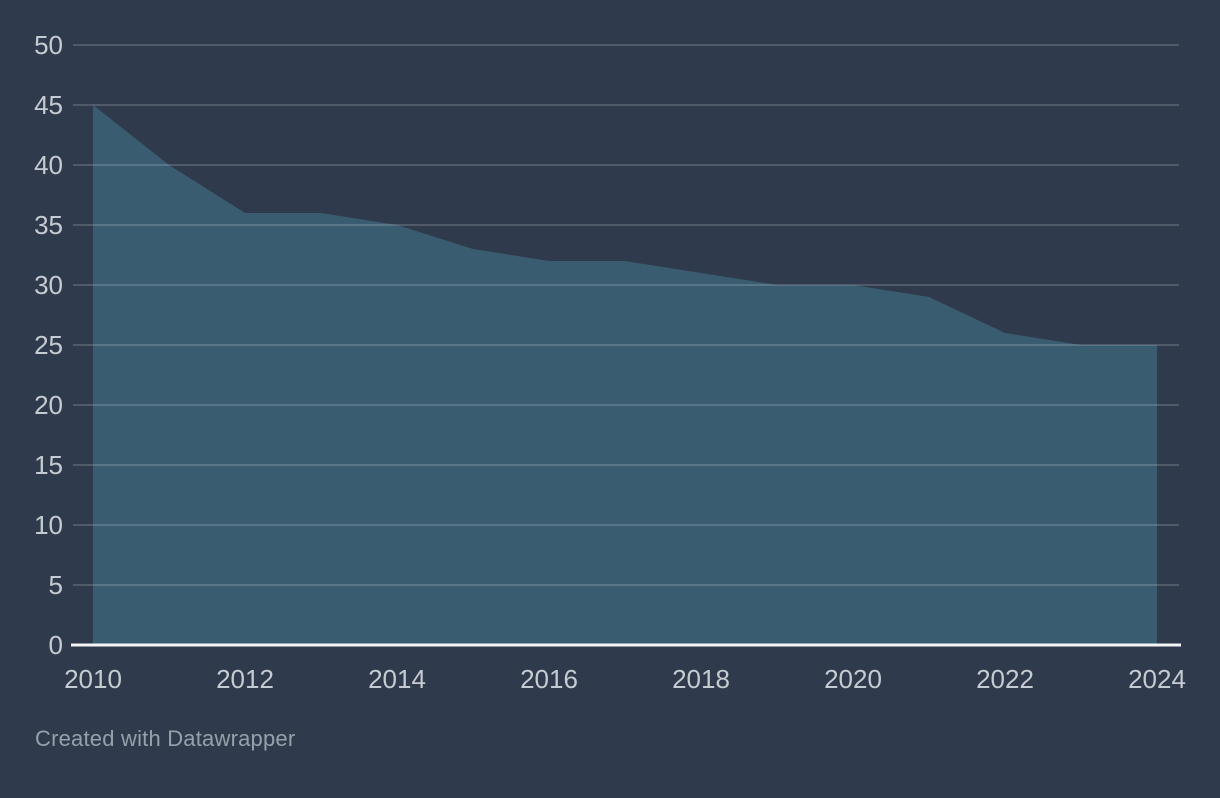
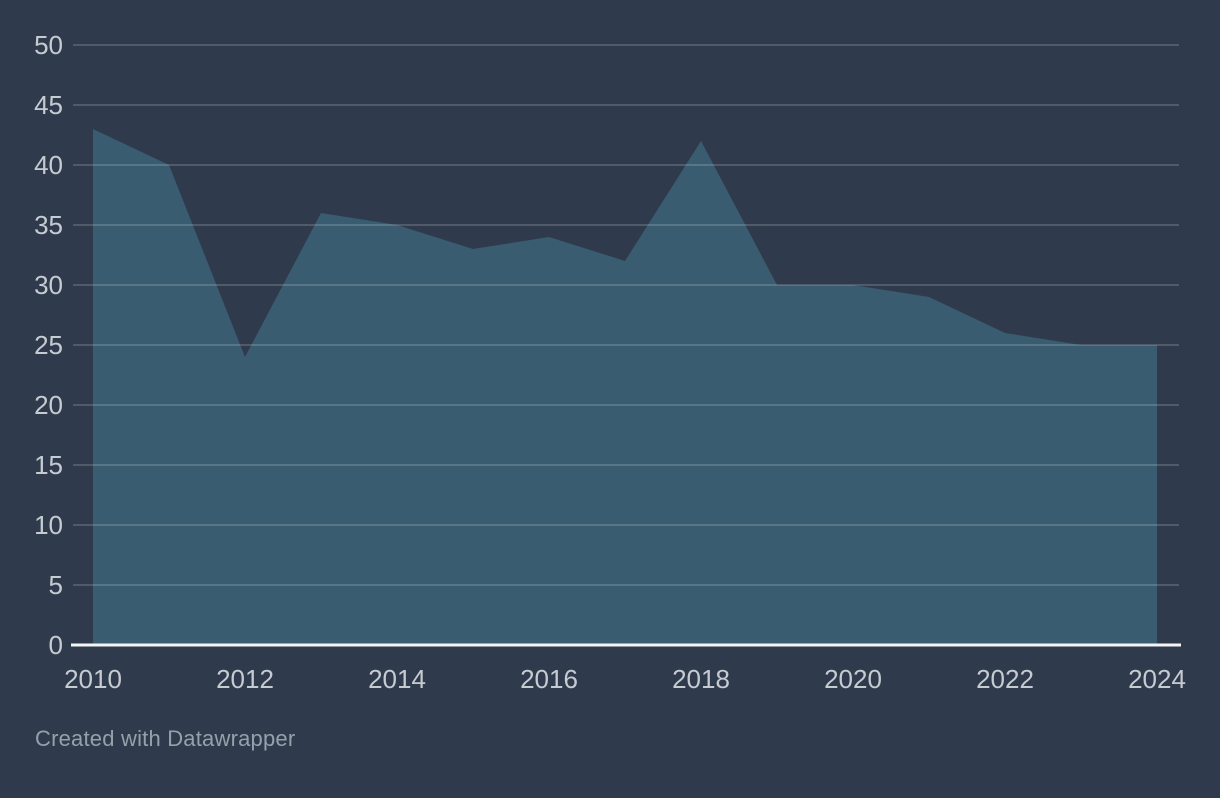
2010: 45 -> 43
2012: 36 -> 24
2016: 32 -> 34
2018: 31 -> 42
